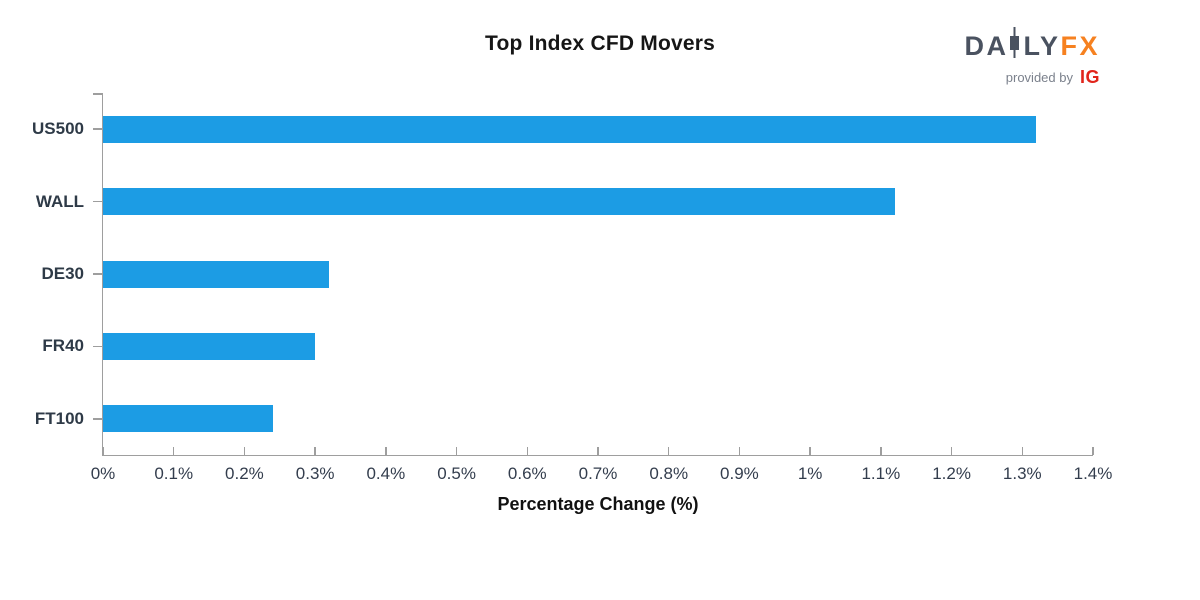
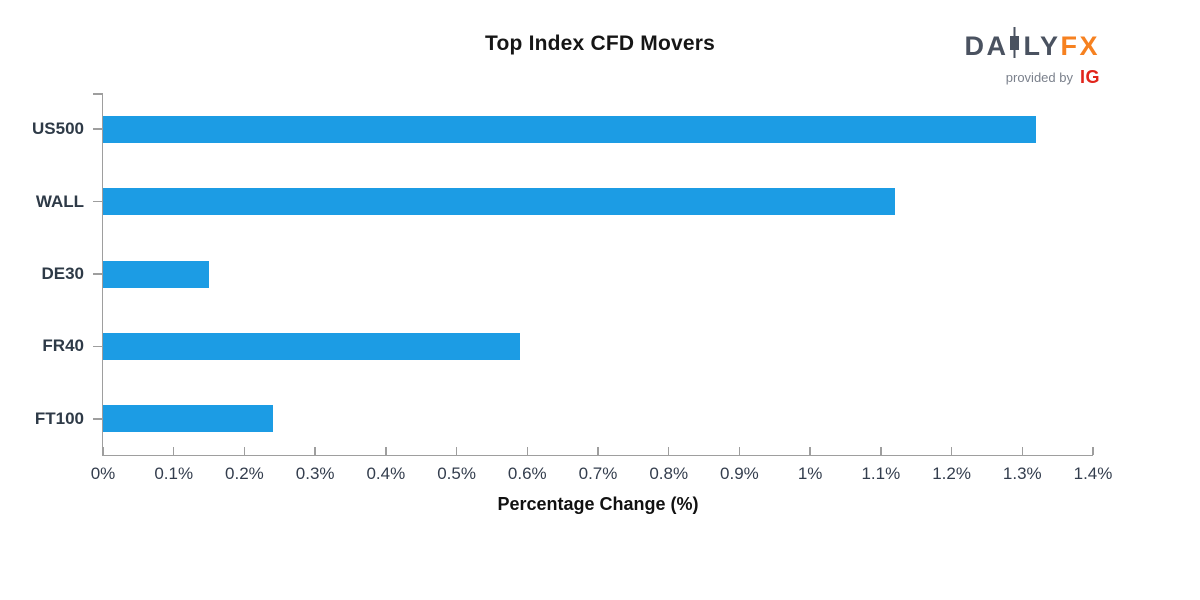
DE30: 0.32% -> 0.15%
FR40: 0.30% -> 0.59%
